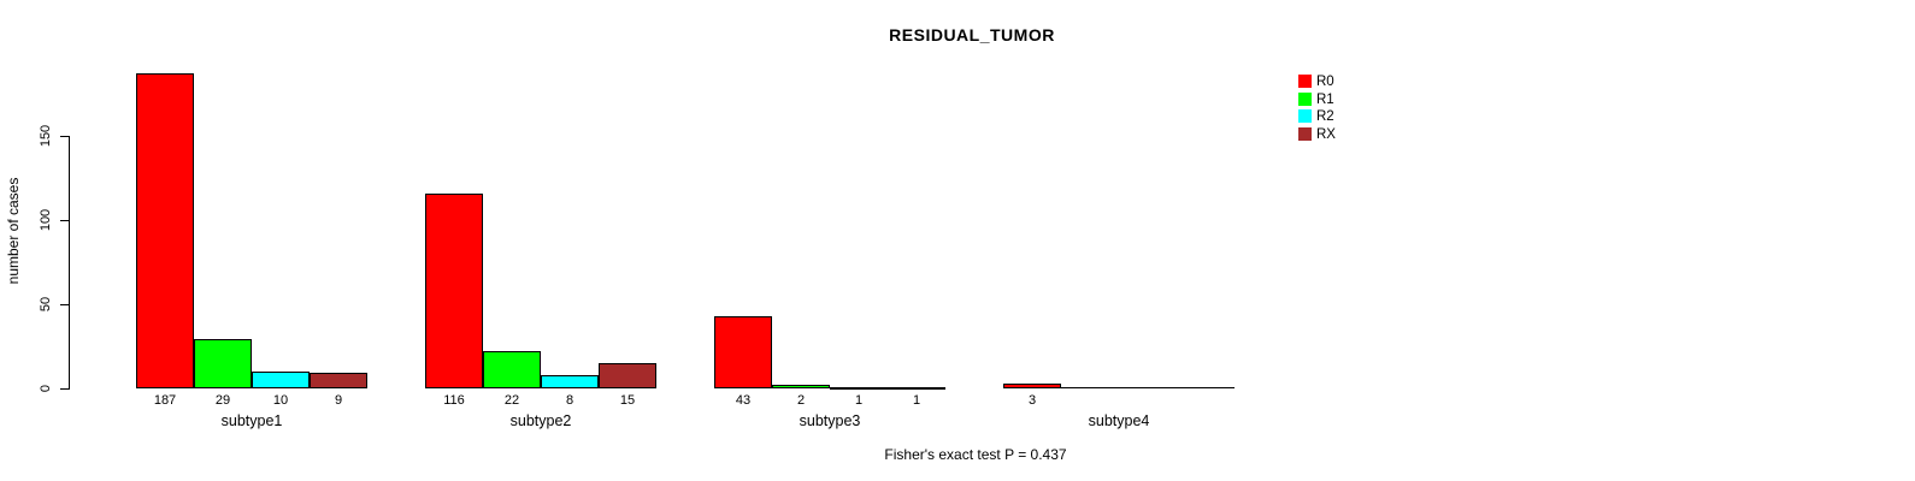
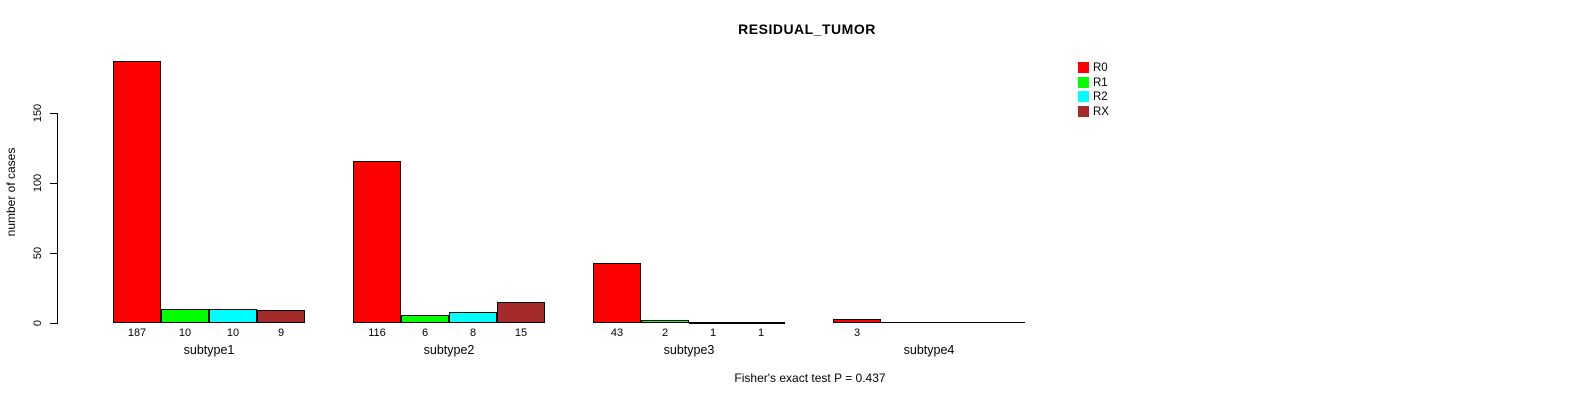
R1/subtype1: 29 -> 10
R1/subtype2: 22 -> 6
